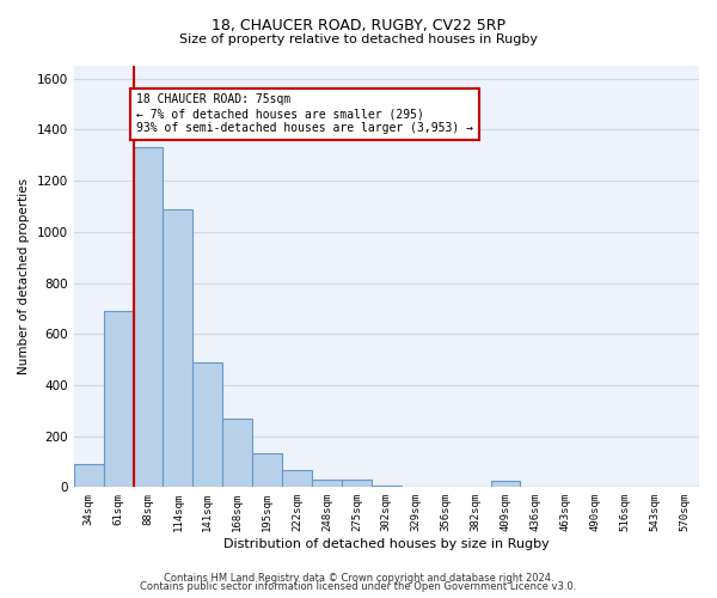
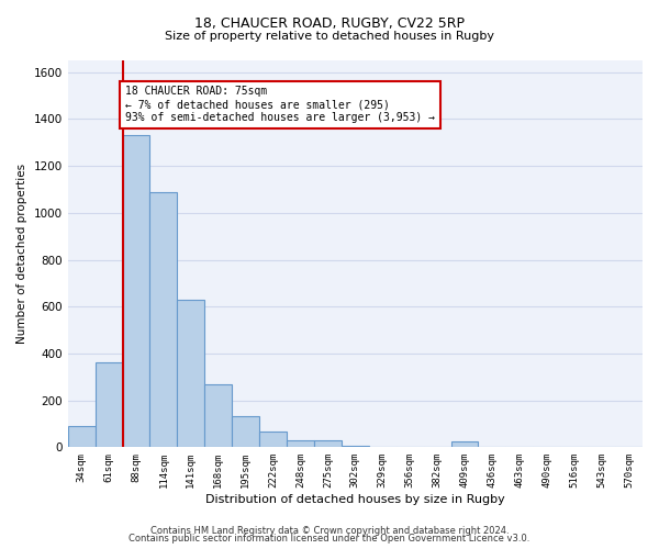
61sqm: 690 -> 360
141sqm: 490 -> 630
